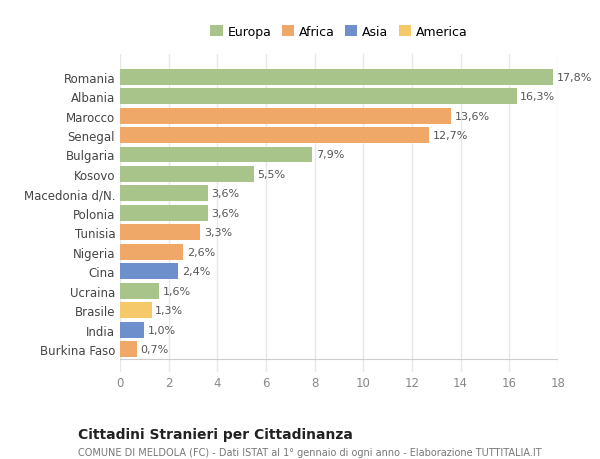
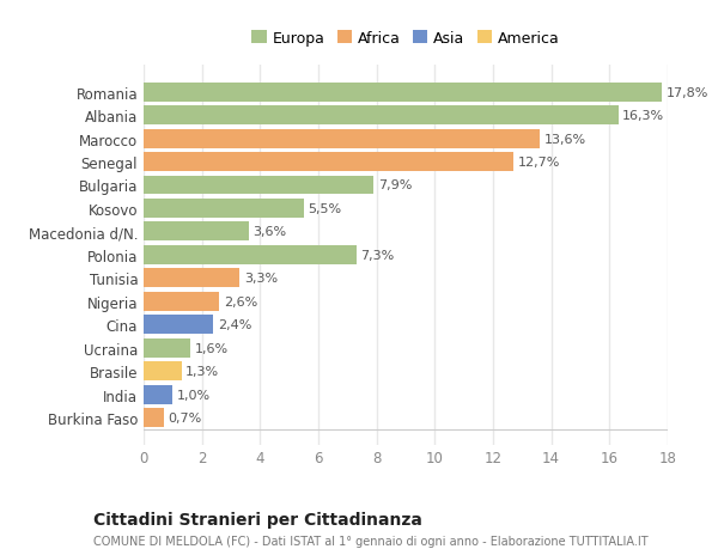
Polonia: 3,6% -> 7,3%
